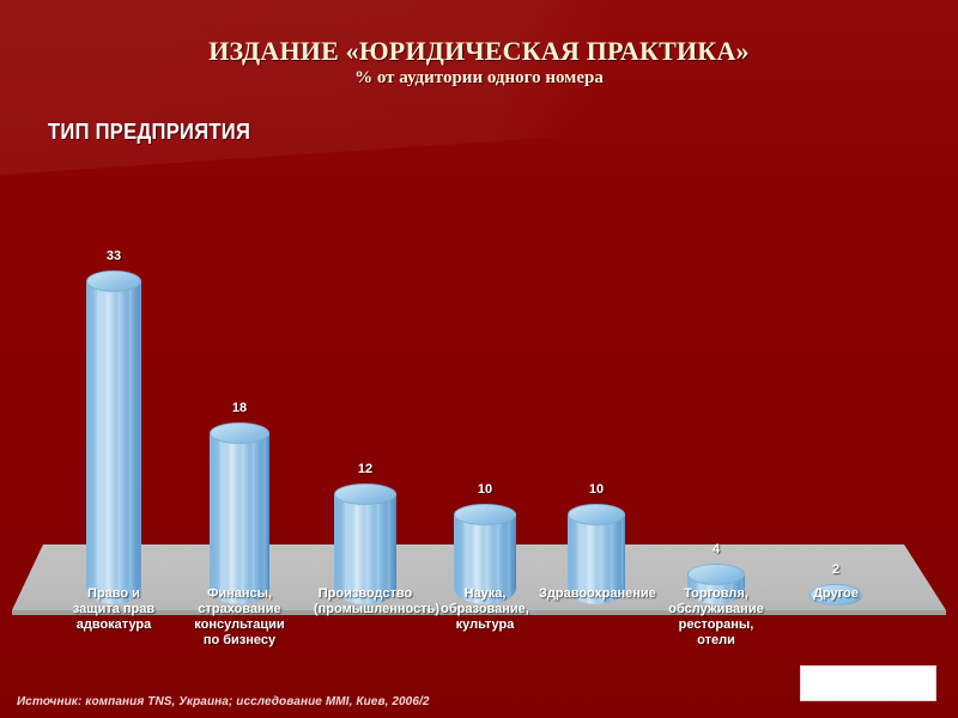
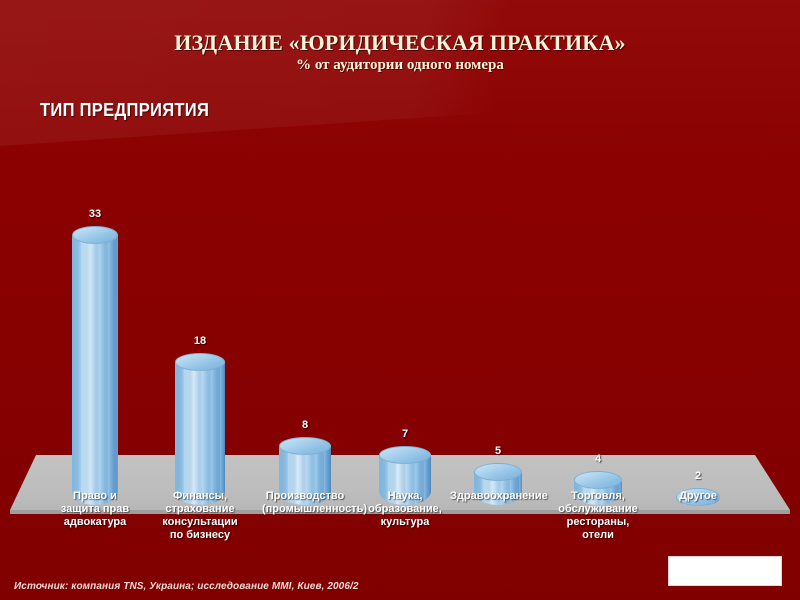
Производство (промышленность): 12 -> 8
Наука, образование, культура: 10 -> 7
Здравоохранение: 10 -> 5
